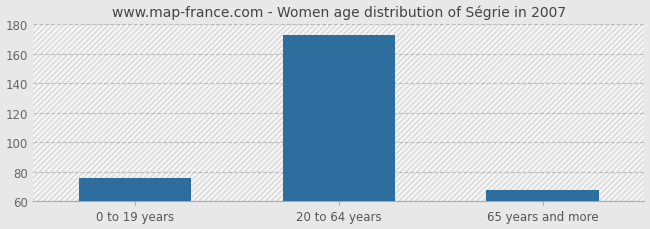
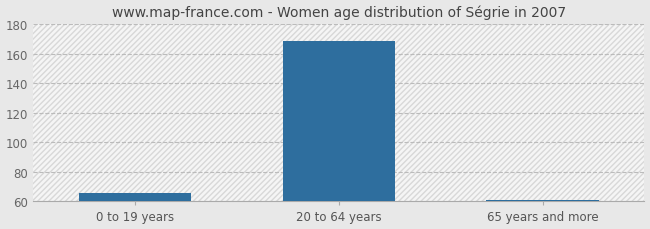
0 to 19 years: 76 -> 66
20 to 64 years: 173 -> 169
65 years and more: 68 -> 61
